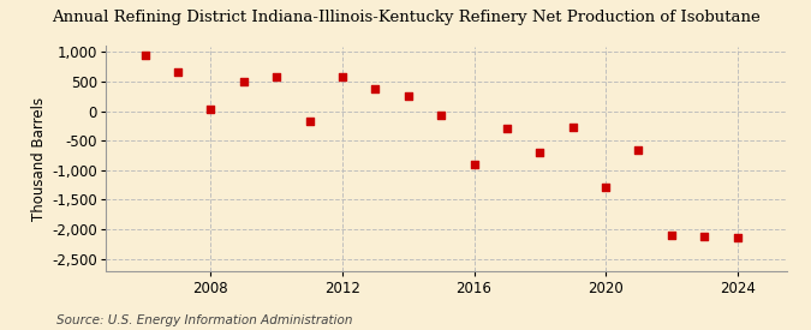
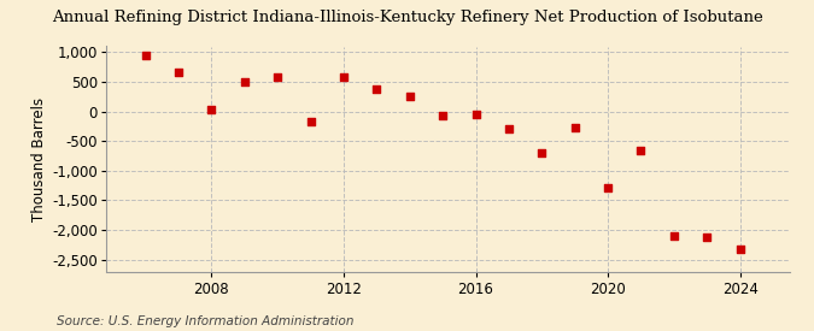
2016: -900 -> -50
2024: -2,150 -> -2,320
